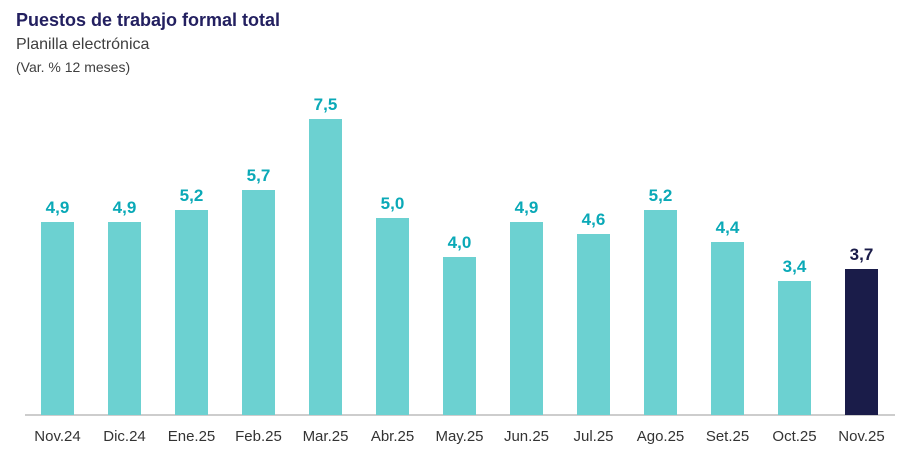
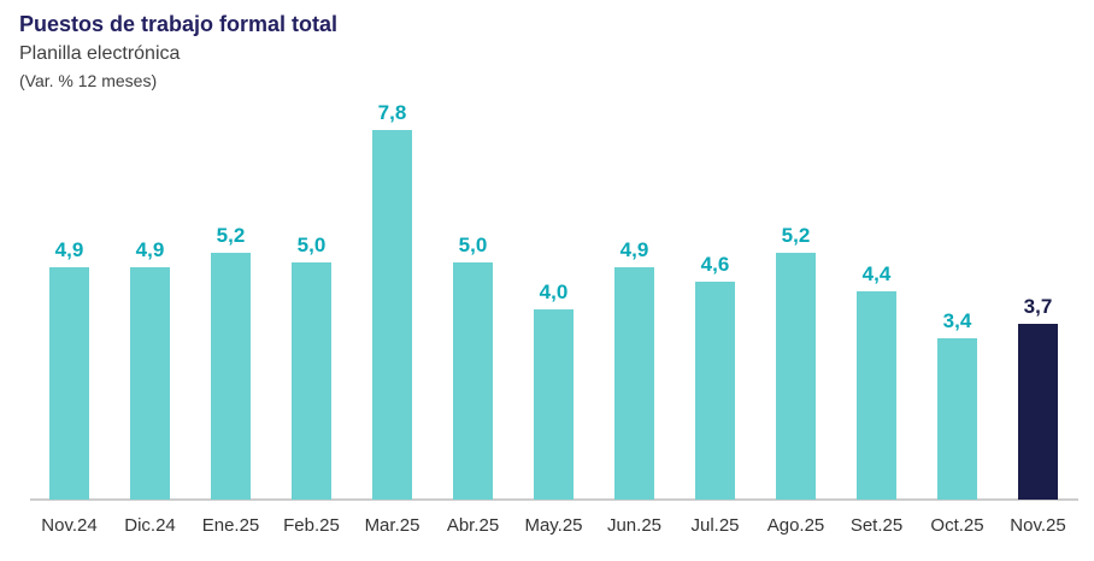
Feb.25: 5,7 -> 5,0
Mar.25: 7,5 -> 7,8
